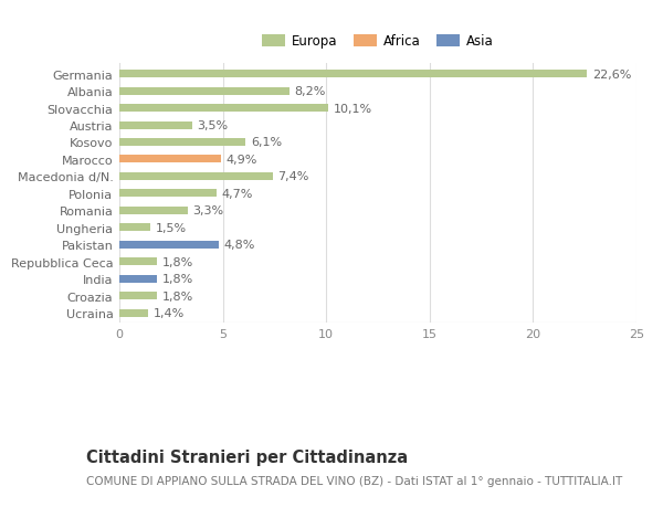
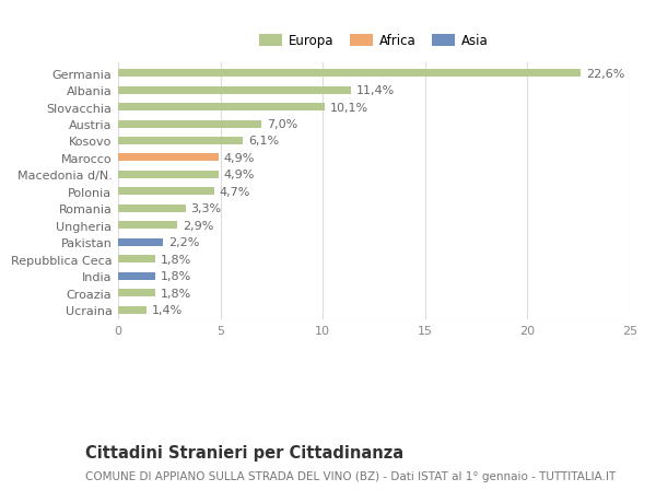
Albania: 8,2% -> 11,4%
Austria: 3,5% -> 7,0%
Macedonia d/N.: 7,4% -> 4,9%
Ungheria: 1,5% -> 2,9%
Pakistan: 4,8% -> 2,2%
